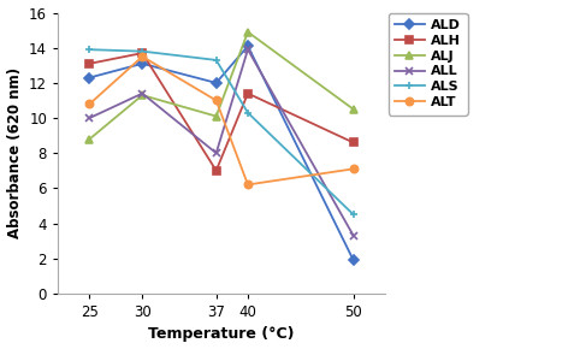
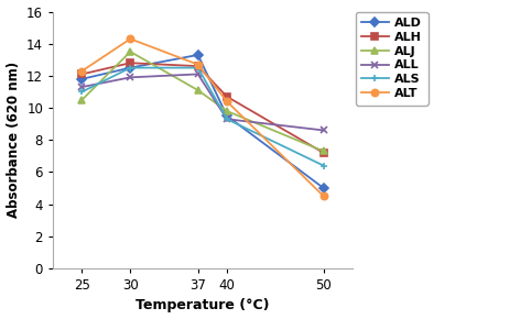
ALD/25: 12.3 -> 11.8
ALH/25: 13.1 -> 12.1
ALJ/25: 8.8 -> 10.5
ALL/25: 10.0 -> 11.3
ALS/25: 13.9 -> 11.0
ALT/25: 10.8 -> 12.3
ALD/30: 13.1 -> 12.5
ALH/30: 13.7 -> 12.8
ALJ/30: 11.3 -> 13.5
ALL/30: 11.4 -> 11.9
ALS/30: 13.8 -> 12.5
ALT/30: 13.5 -> 14.3
ALD/37: 12.0 -> 13.3
ALH/37: 7.0 -> 12.6
ALJ/37: 10.1 -> 11.1
ALL/37: 8.0 -> 12.1
ALS/37: 13.3 -> 12.5
ALT/37: 11.0 -> 12.7
ALD/40: 14.1 -> 9.5
ALH/40: 11.4 -> 10.7
ALJ/40: 14.9 -> 9.8
ALL/40: 13.9 -> 9.3
ALS/40: 10.3 -> 9.3
ALT/40: 6.2 -> 10.4
ALD/50: 1.9 -> 5.0
ALH/50: 8.6 -> 7.2
ALJ/50: 10.5 -> 7.3
ALL/50: 3.3 -> 8.6
ALS/50: 4.5 -> 6.4
ALT/50: 7.1 -> 4.5
